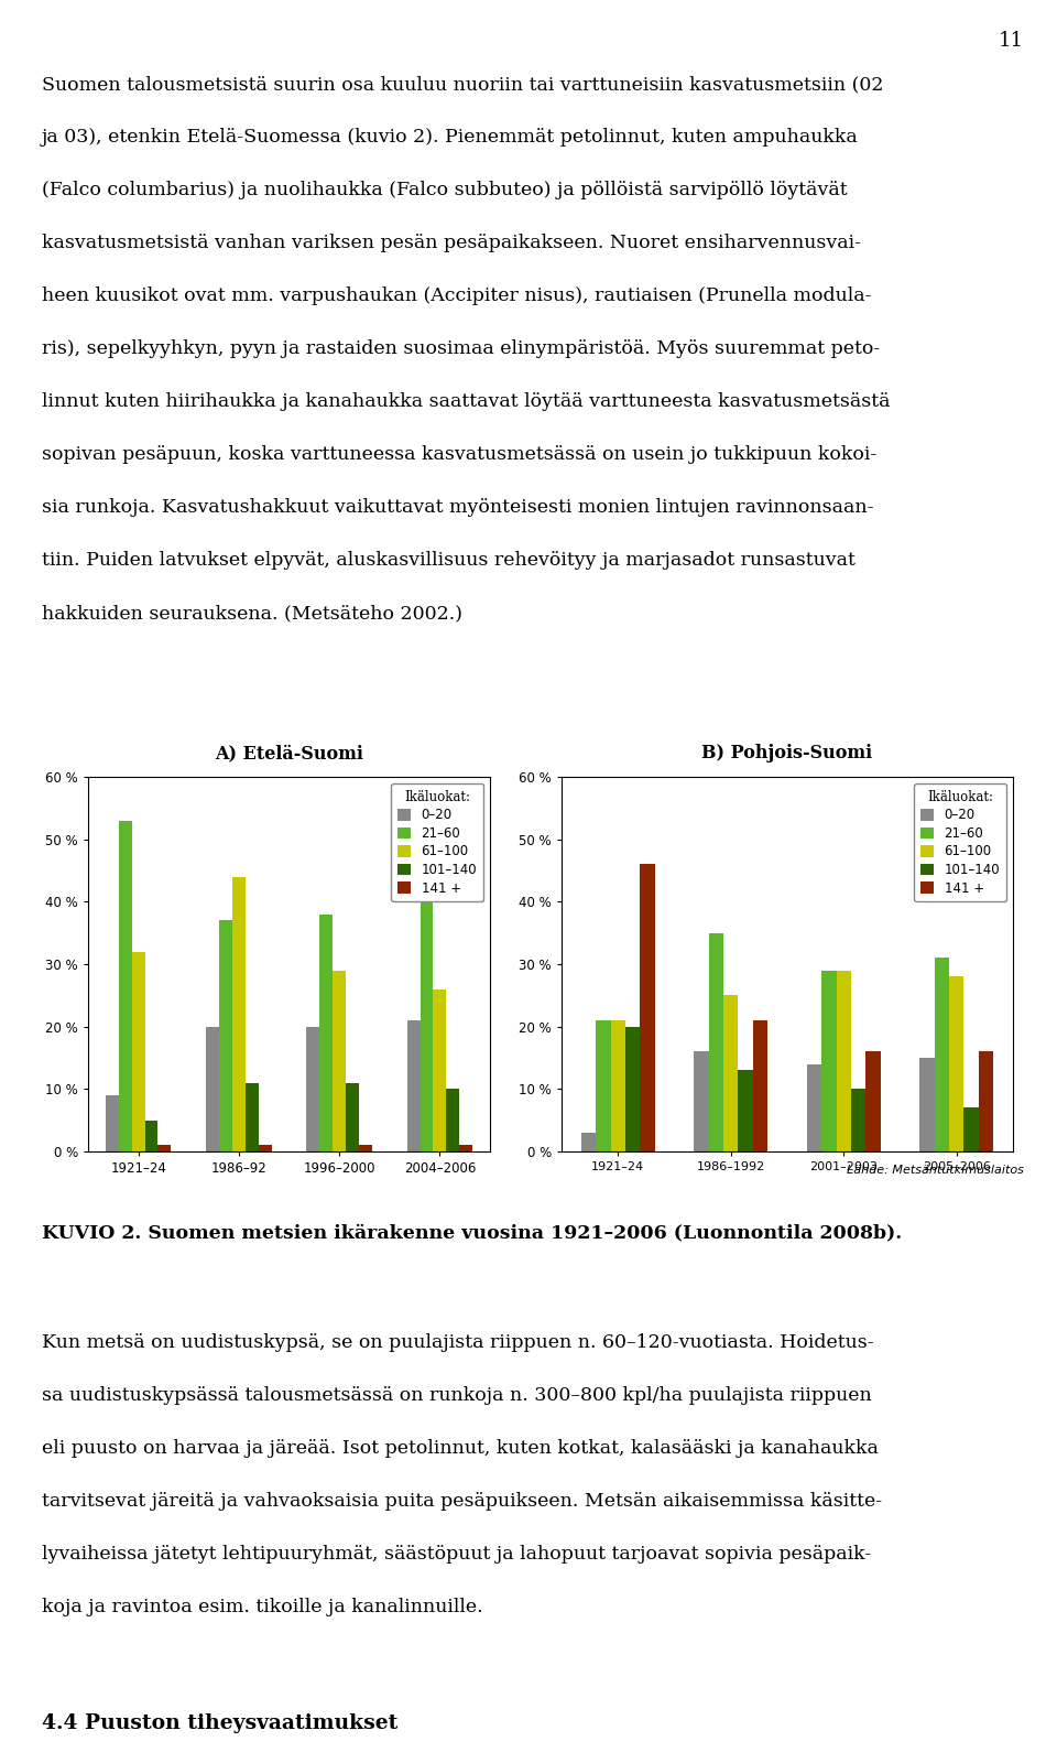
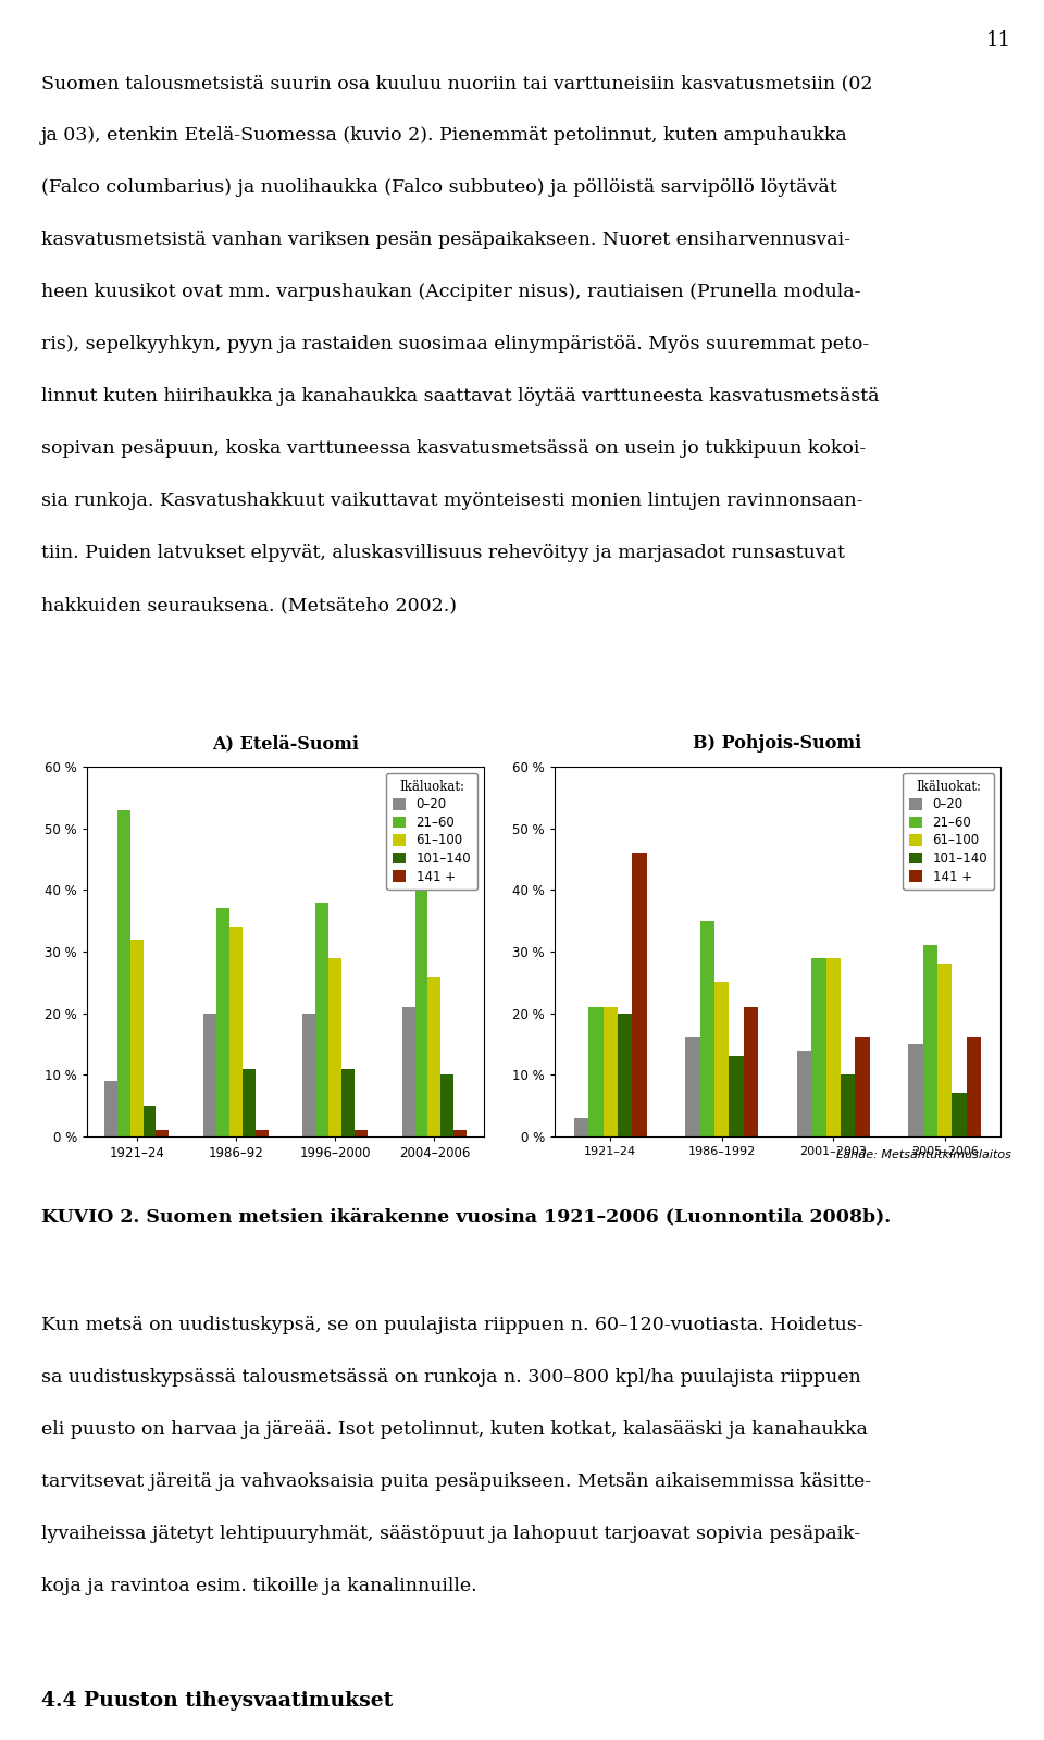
61–100/1986–92: 44 % -> 34 %
